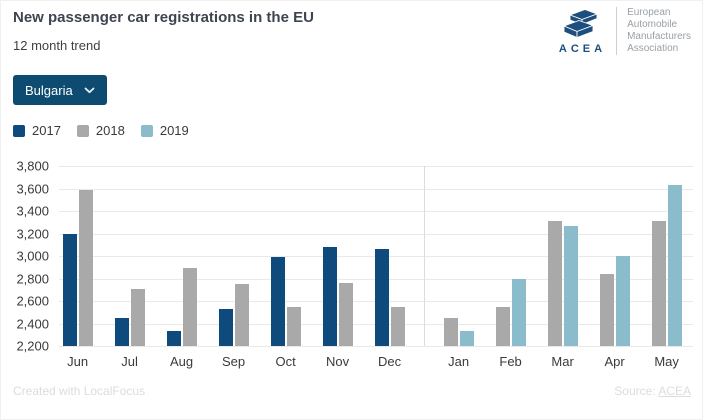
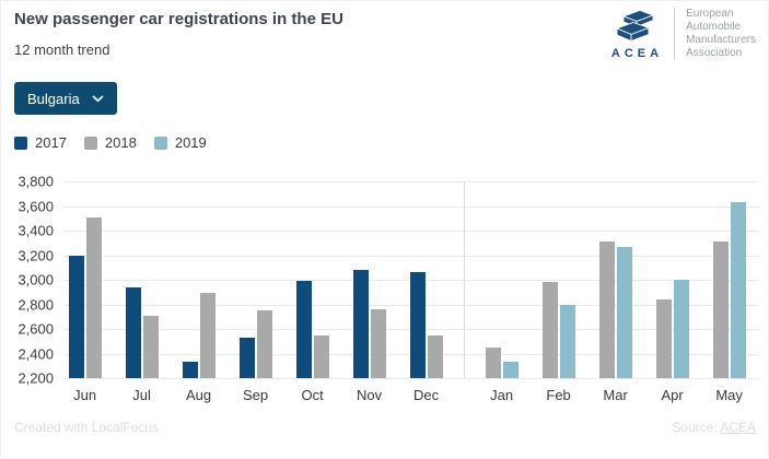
2018/Jun: 3590 -> 3510
2017/Jul: 2450 -> 2940
2018/Feb: 2550 -> 2980
